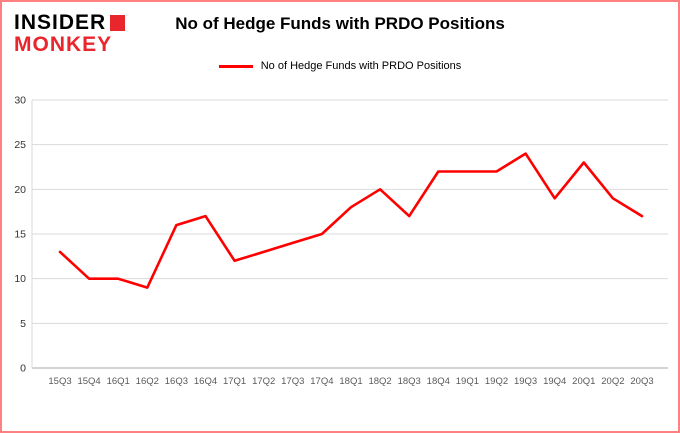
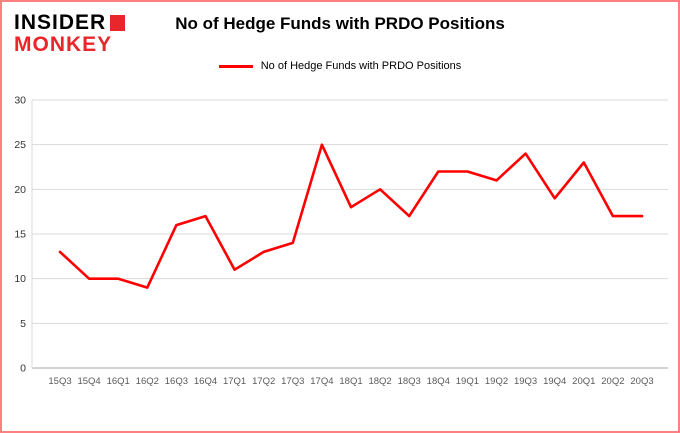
17Q1: 12 -> 11
17Q4: 15 -> 25
19Q2: 22 -> 21
20Q2: 19 -> 17
